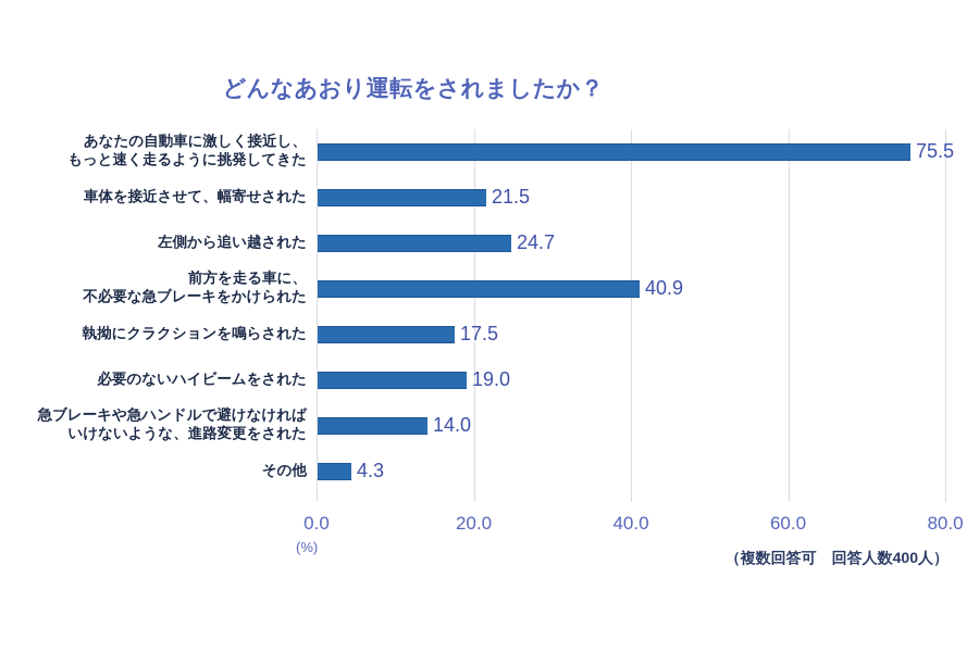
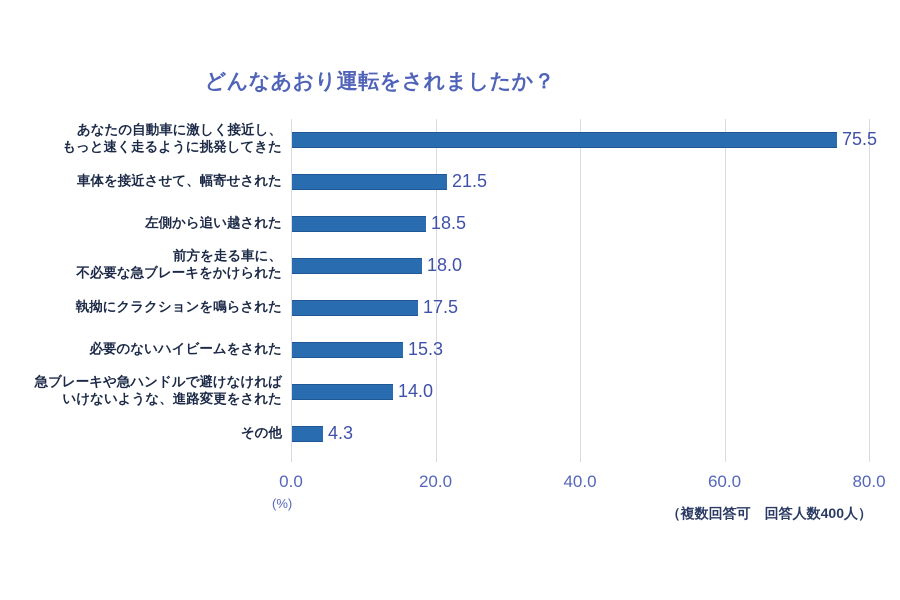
左側から追い越された: 24.7 -> 18.5
前方を走る車に、 不必要な急ブレーキをかけられた: 40.9 -> 18.0
必要のないハイビームをされた: 19.0 -> 15.3
